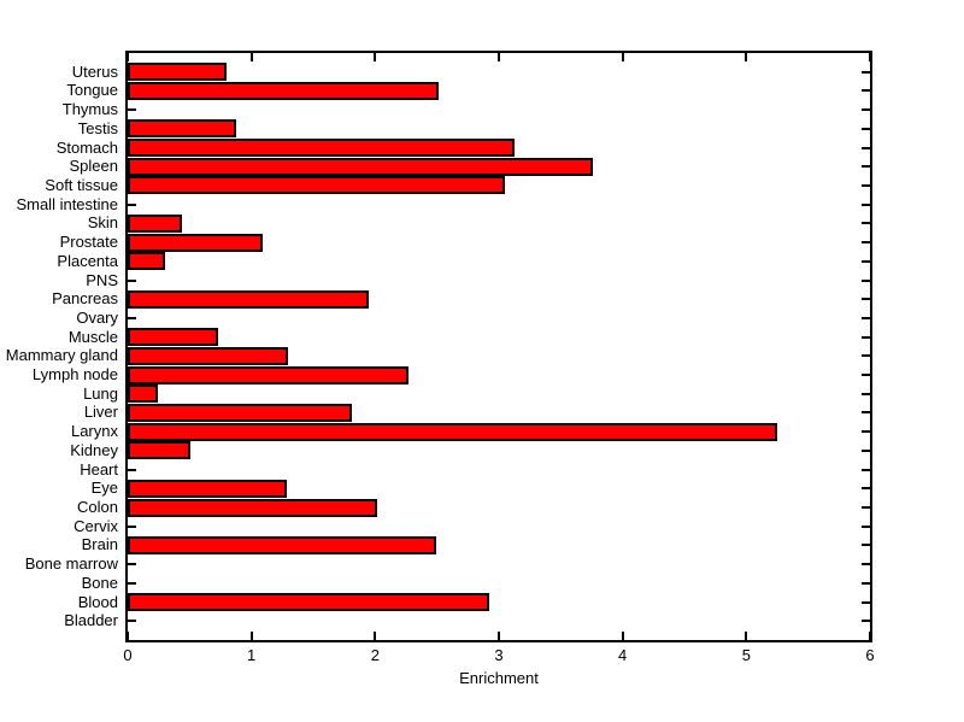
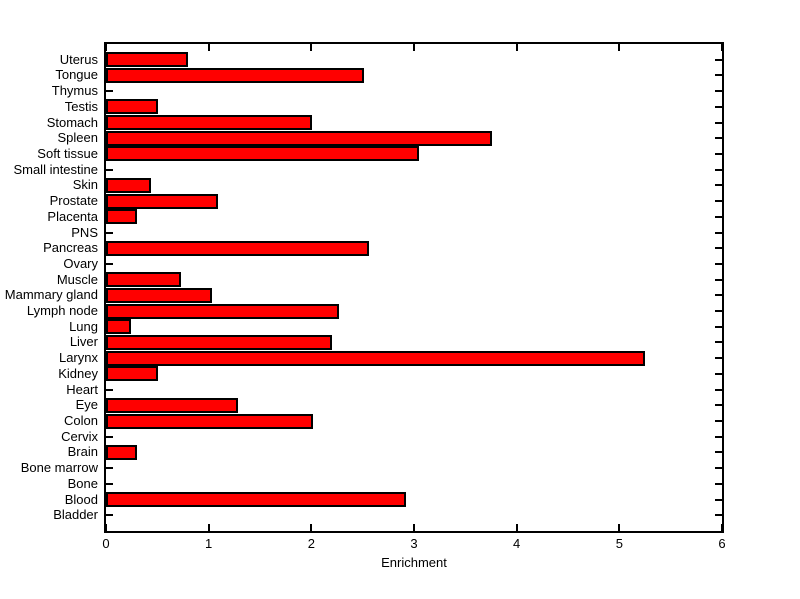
Testis: 0.88 -> 0.51
Stomach: 3.13 -> 2.01
Pancreas: 1.95 -> 2.56
Mammary gland: 1.30 -> 1.03
Liver: 1.81 -> 2.20
Brain: 2.49 -> 0.30
